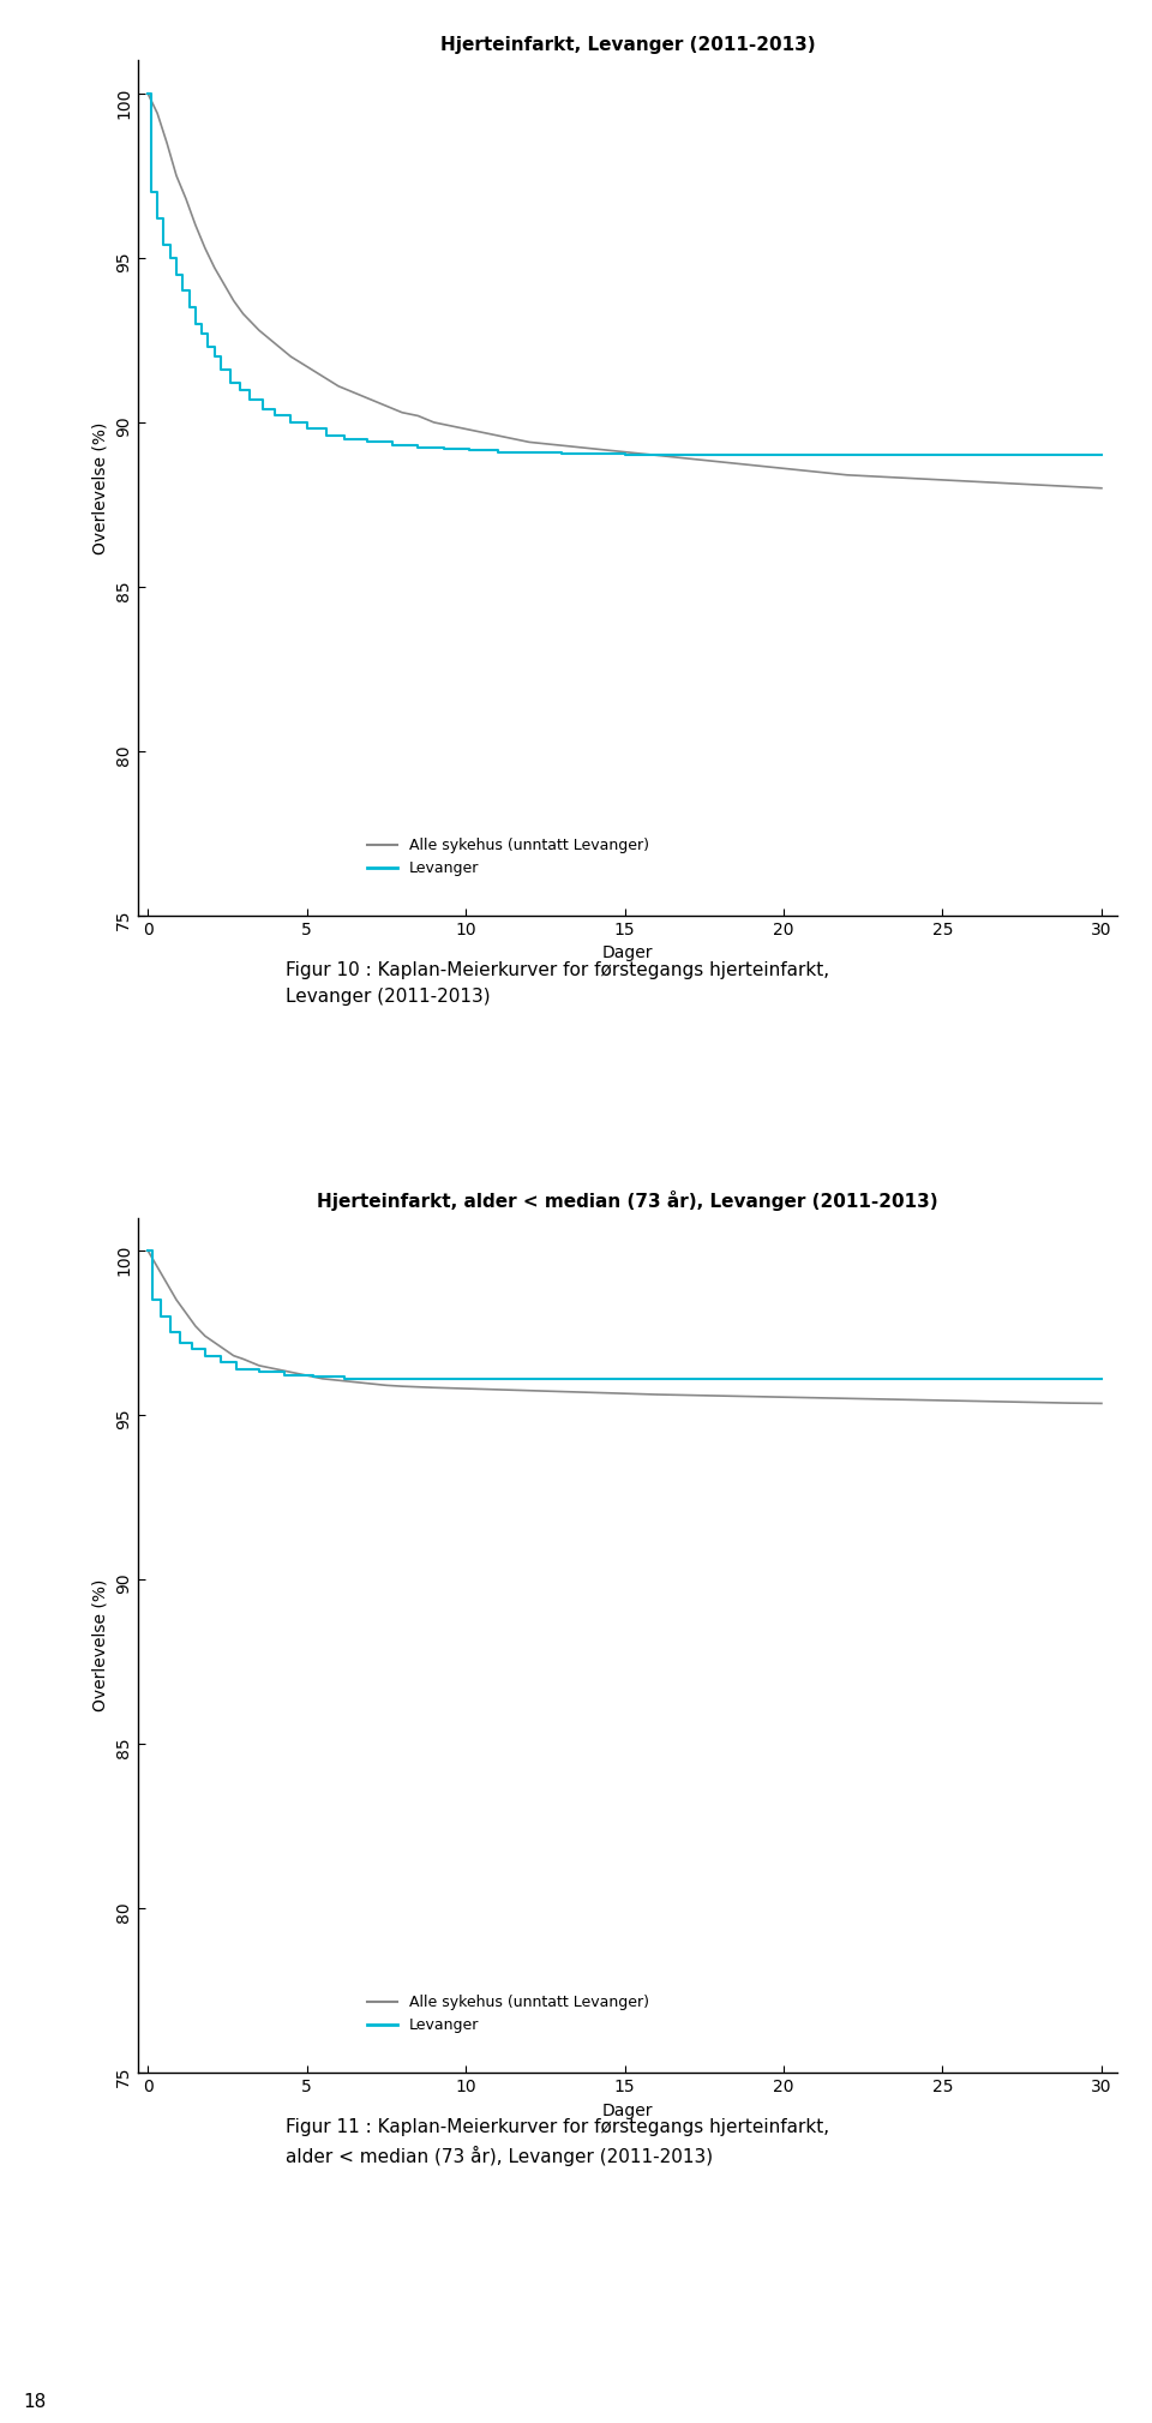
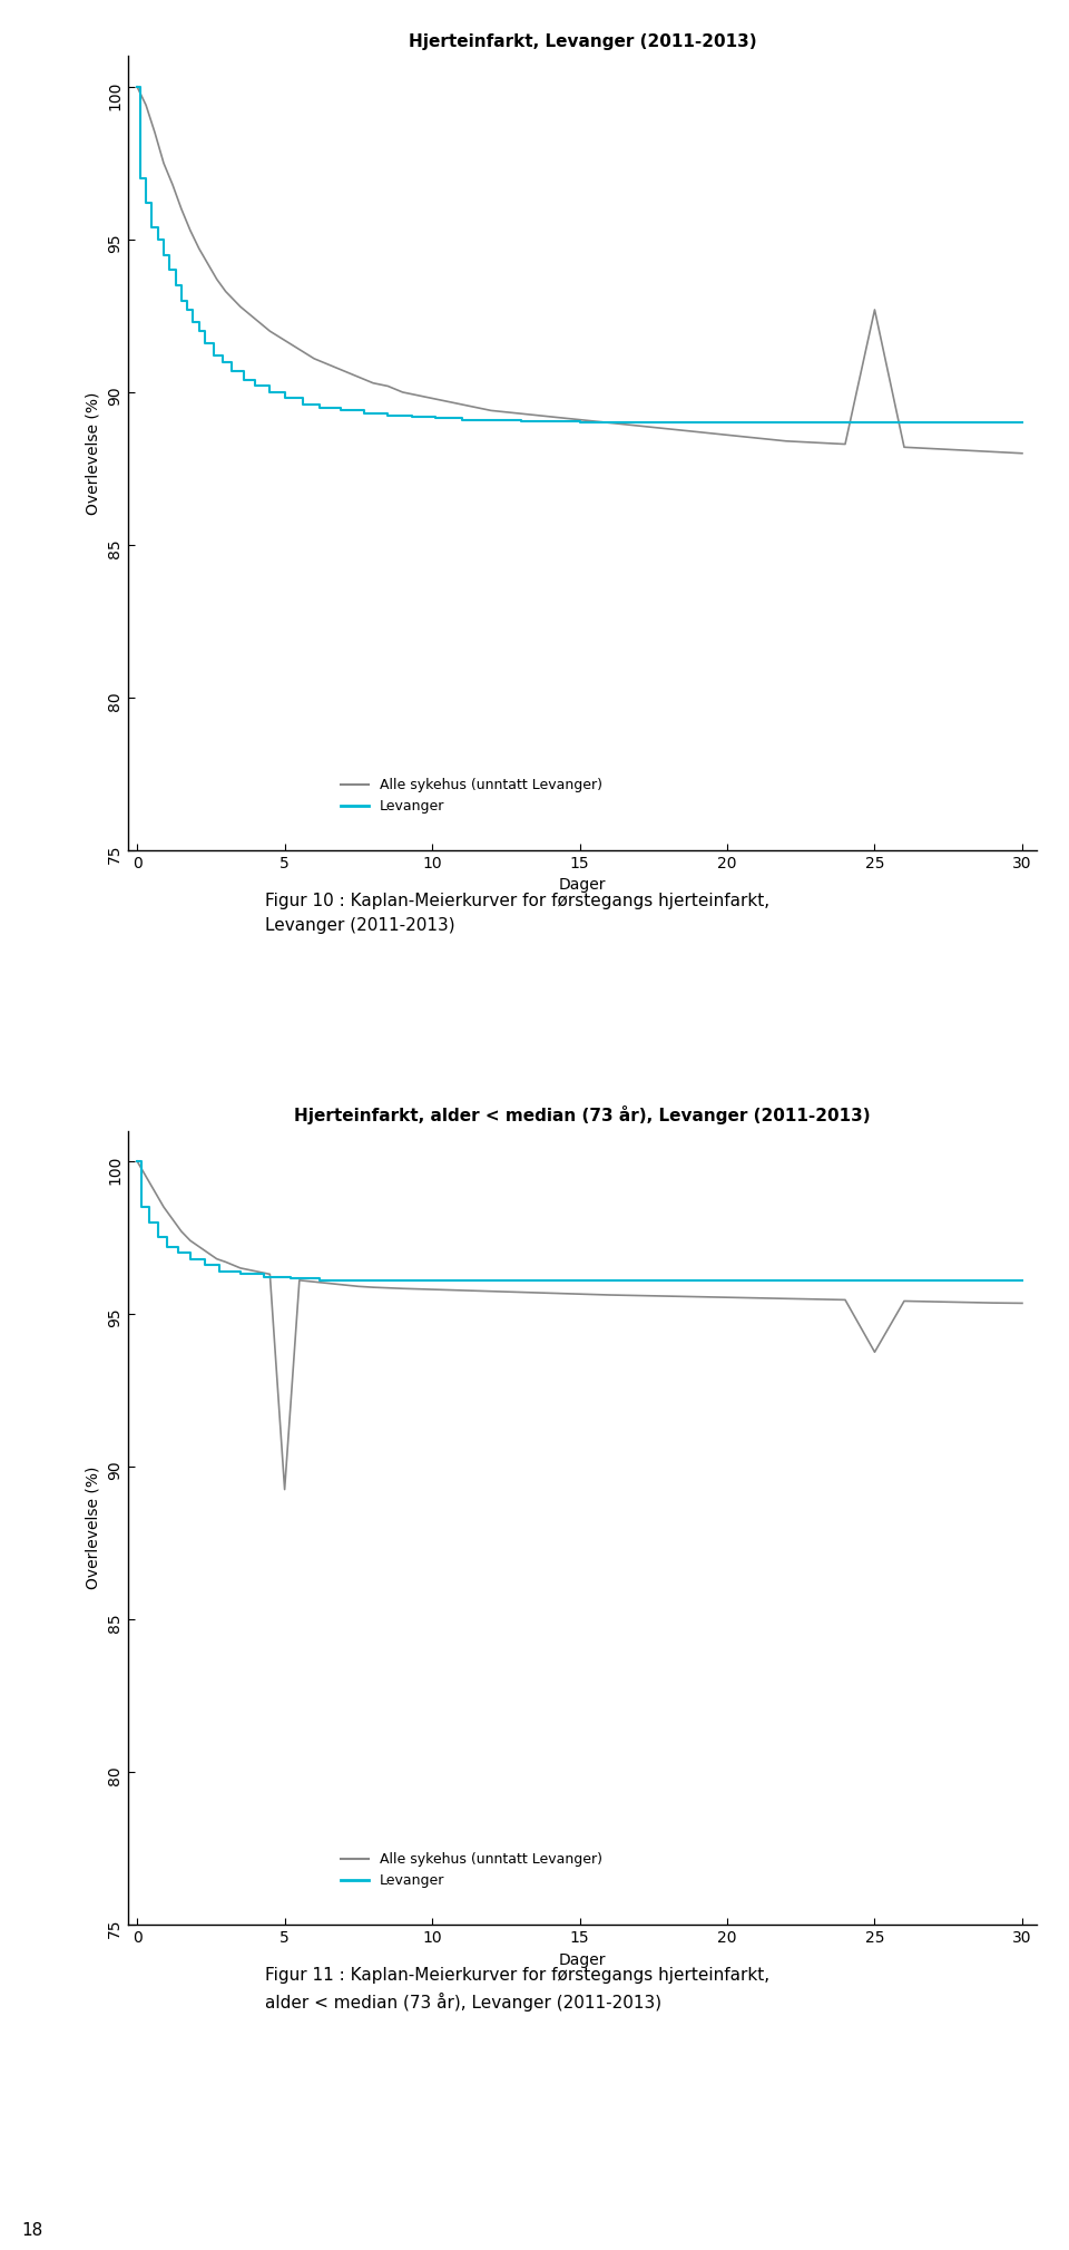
Hjerteinfarkt, Levanger (2011-2013)/Alle sykehus (unntatt Levanger)/25: 88.25 -> 92.70
Hjerteinfarkt, alder < median (73 år), Levanger (2011-2013)/Alle sykehus (unntatt Levanger)/5: 96.20 -> 89.25
Hjerteinfarkt, alder < median (73 år), Levanger (2011-2013)/Alle sykehus (unntatt Levanger)/25: 95.44 -> 93.75
